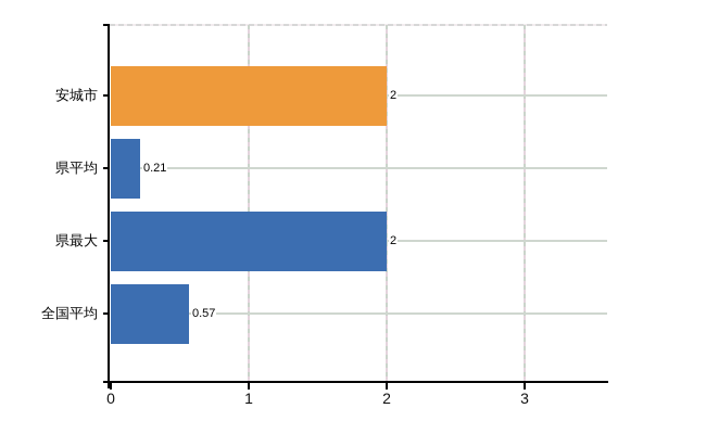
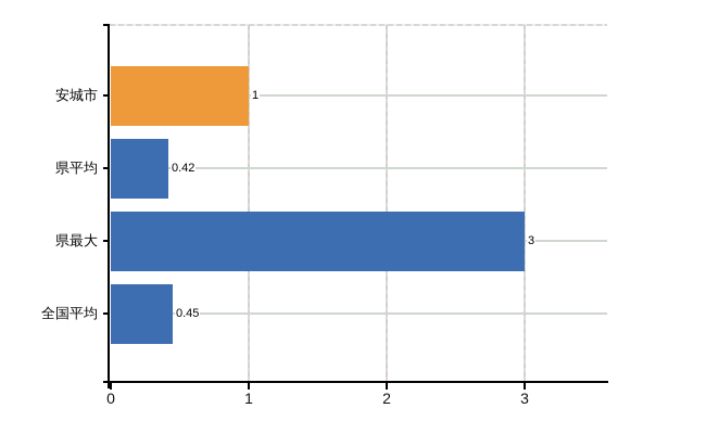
安城市: 2 -> 1
県平均: 0.21 -> 0.42
県最大: 2 -> 3
全国平均: 0.57 -> 0.45
